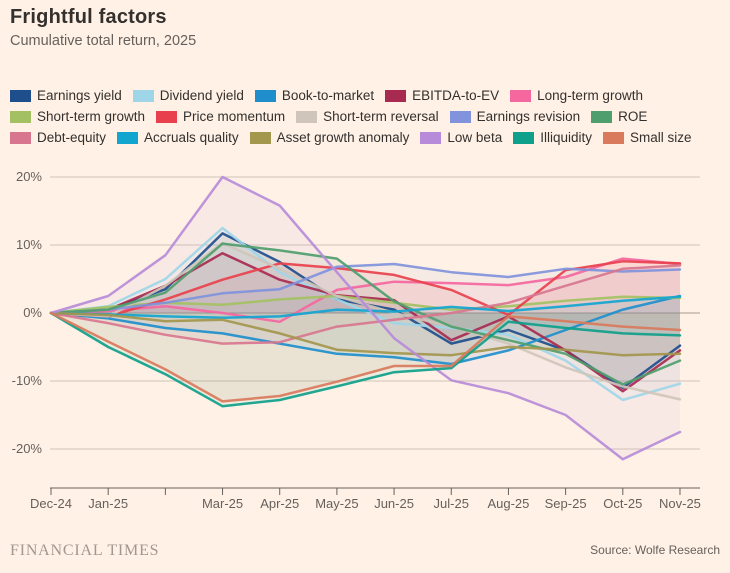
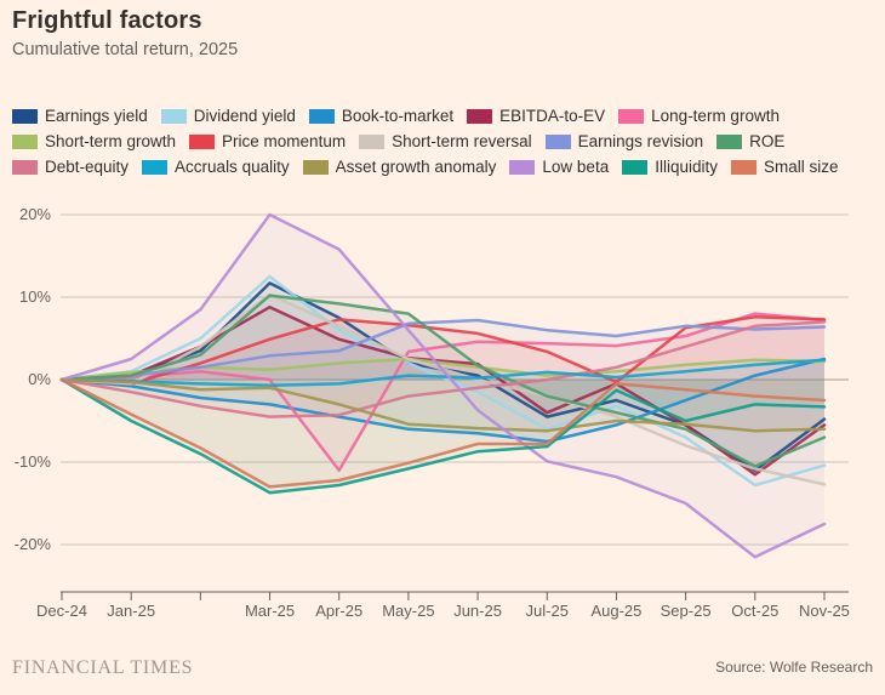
Long-term growth/Apr-25: -1% -> -11%
Dividend yield/Jul-25: -2% -> -6%
Illiquidity/Sep-25: -2% -> -5%
